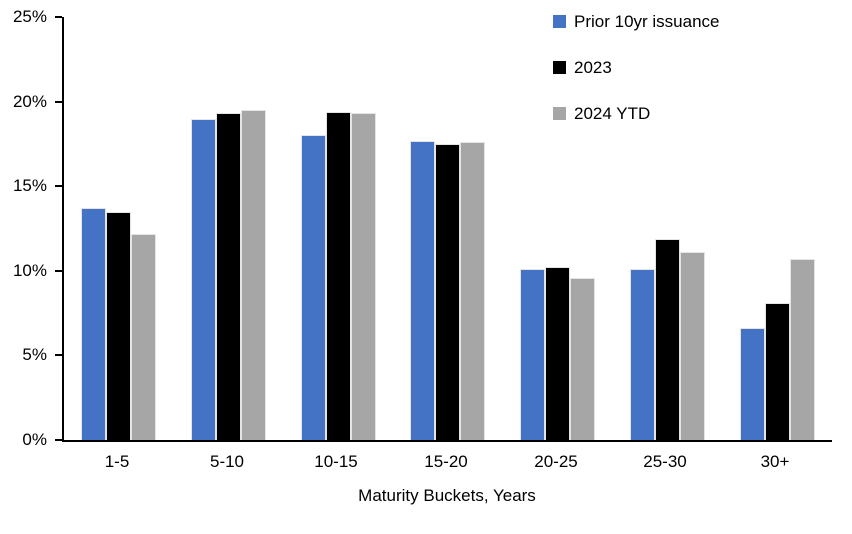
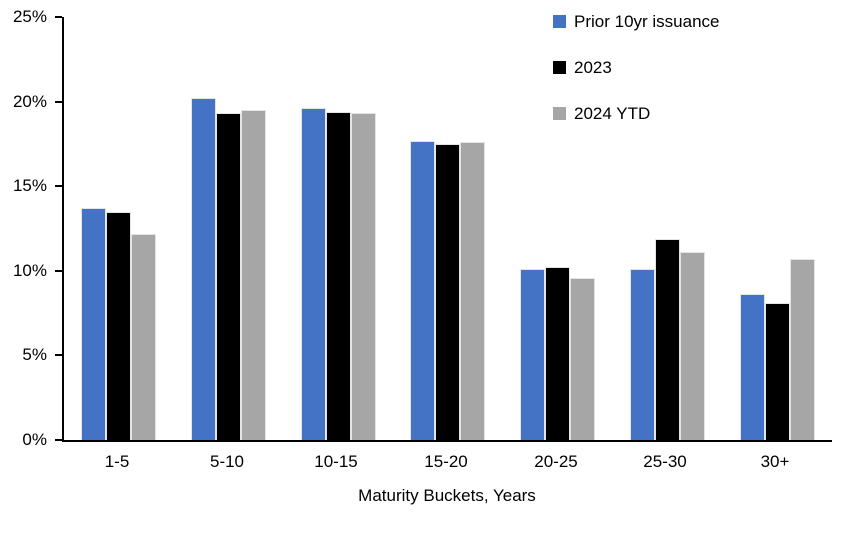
Prior 10yr issuance/5-10: 19.0% -> 20.2%
Prior 10yr issuance/10-15: 18.0% -> 19.6%
Prior 10yr issuance/30+: 6.6% -> 8.6%
